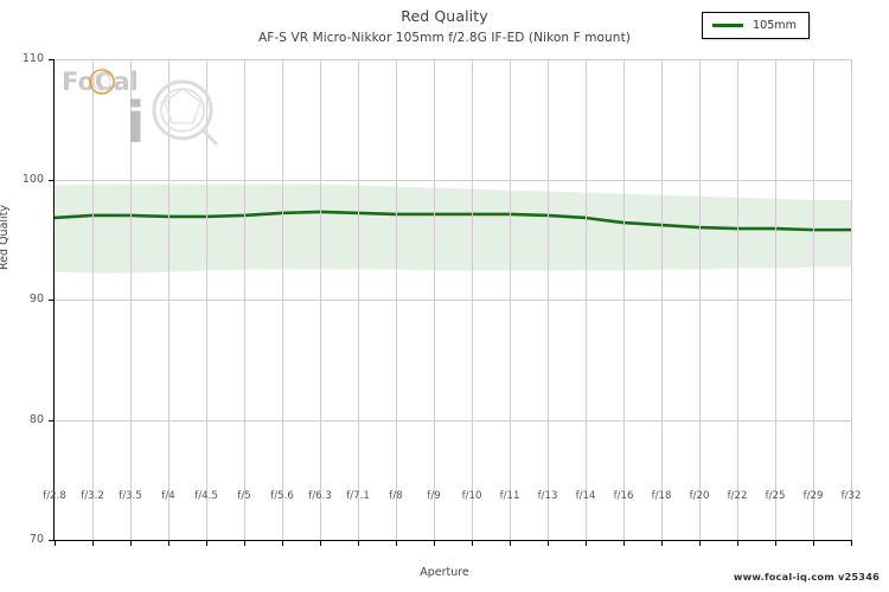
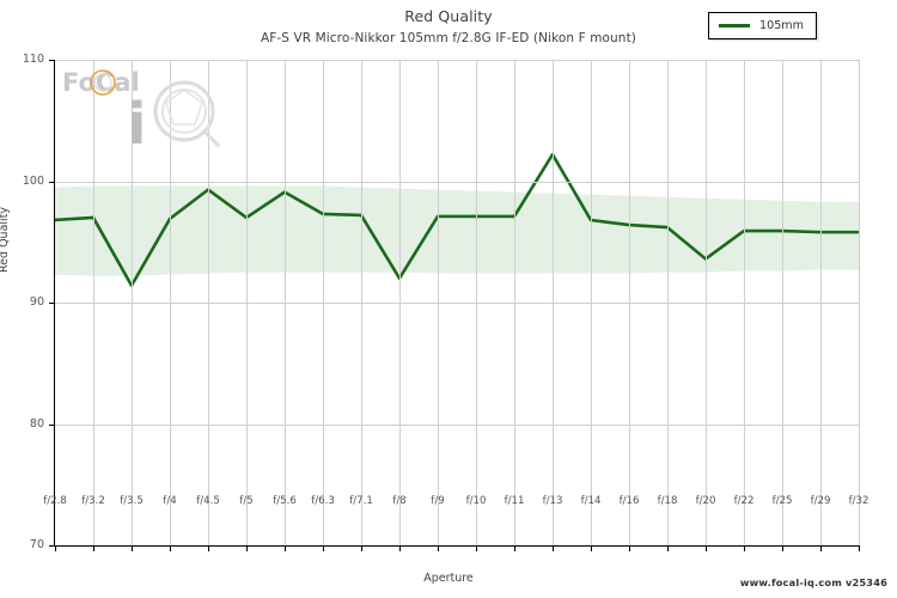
f/3.5: 97.0 -> 91.4
f/4.5: 96.9 -> 99.3
f/5.6: 97.2 -> 99.1
f/8: 97.1 -> 92.0
f/13: 97.0 -> 102.2
f/20: 96.0 -> 93.6
